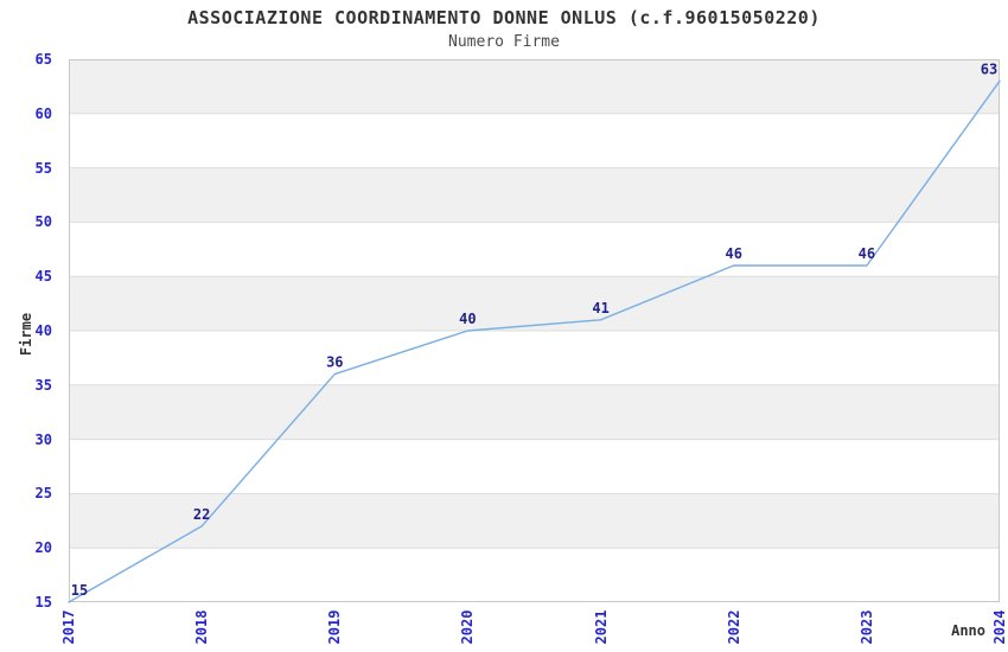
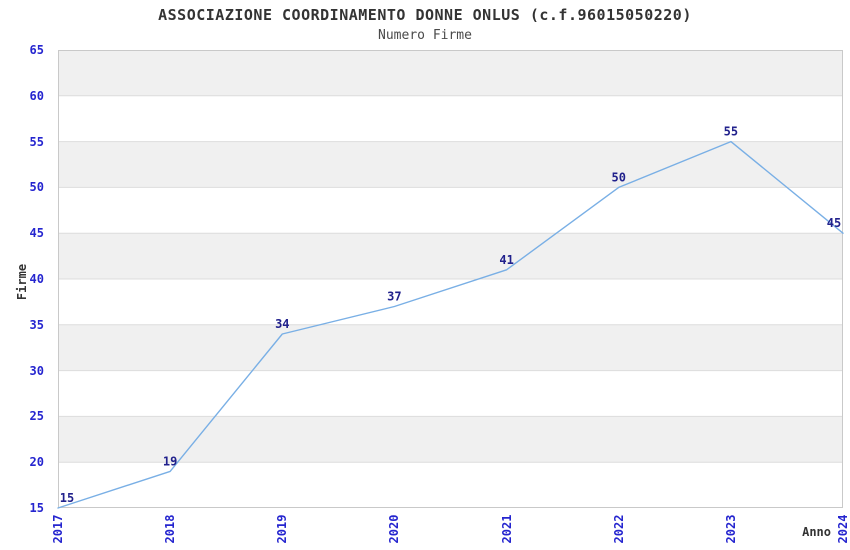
2018: 22 -> 19
2019: 36 -> 34
2020: 40 -> 37
2022: 46 -> 50
2023: 46 -> 55
2024: 63 -> 45
